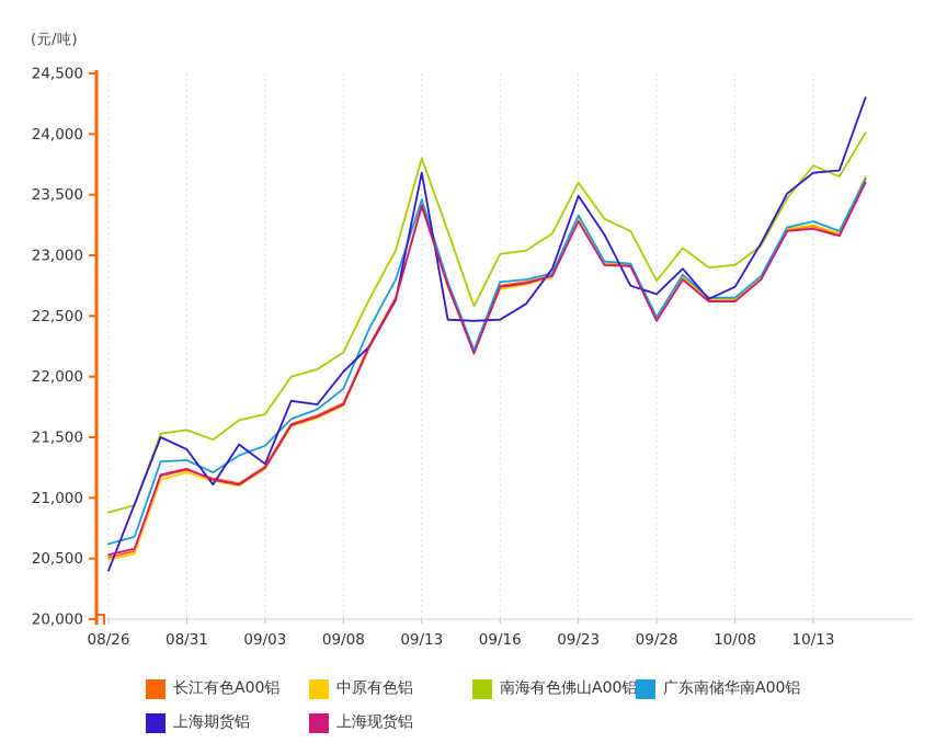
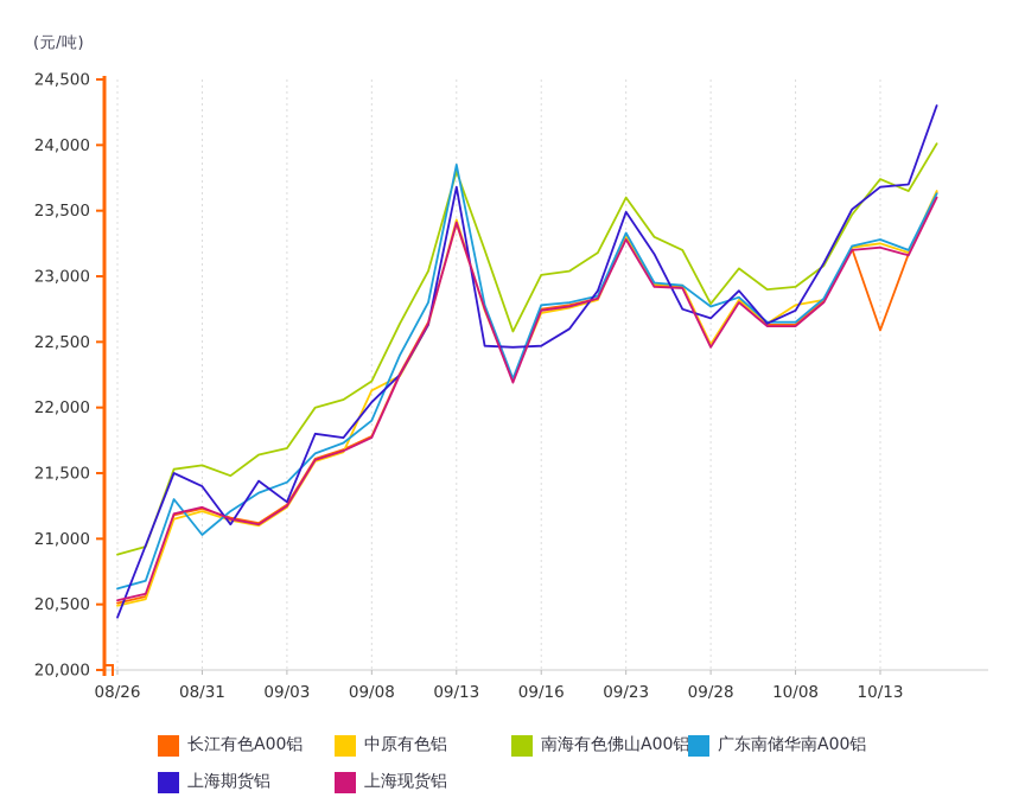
广东南储华南A00铝/08/31: 21310 -> 21030
中原有色铝/09/08: 21760 -> 22130
广东南储华南A00铝/09/13: 23460 -> 23850
广东南储华南A00铝/09/28: 22490 -> 22770
中原有色铝/10/08: 22640 -> 22780
长江有色A00铝/10/13: 23240 -> 22590
